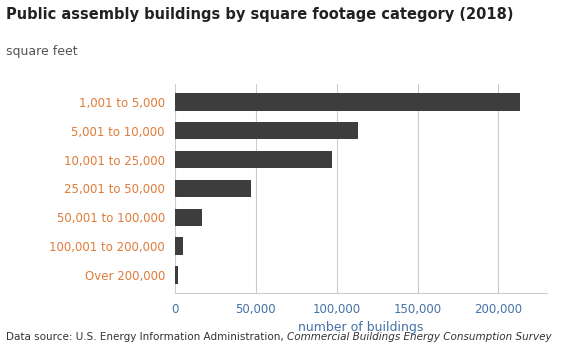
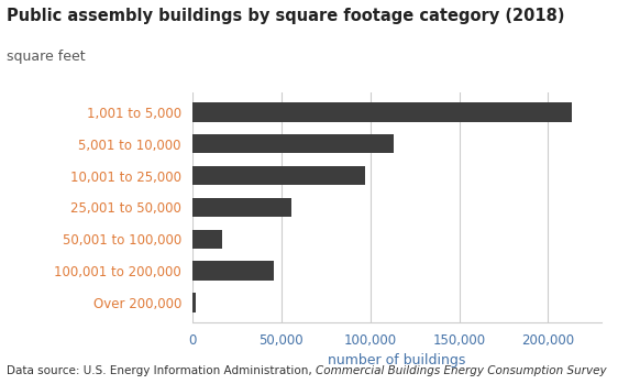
25,001 to 50,000: 47,000 -> 56,000
100,001 to 200,000: 5,000 -> 46,000
